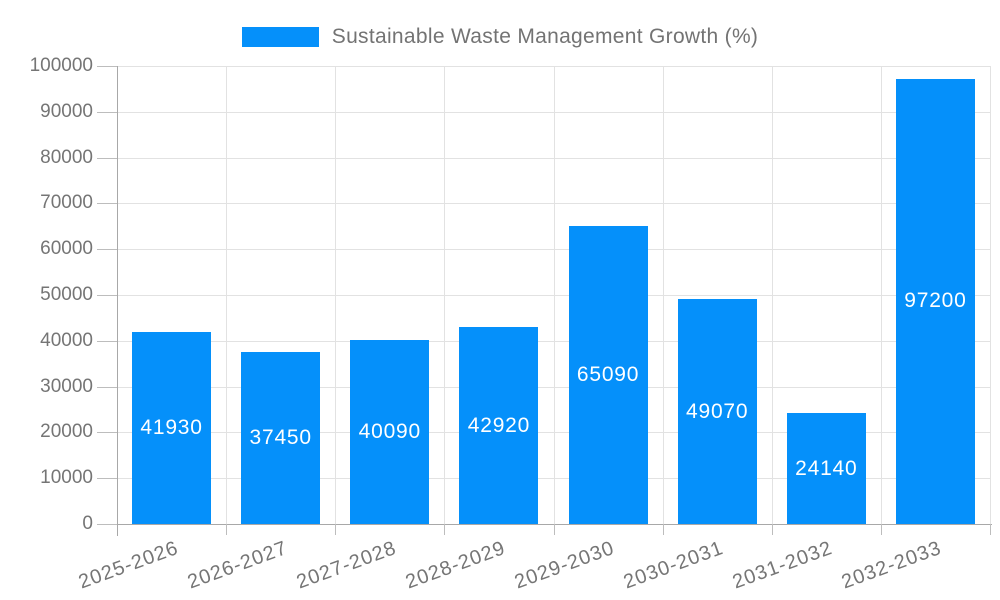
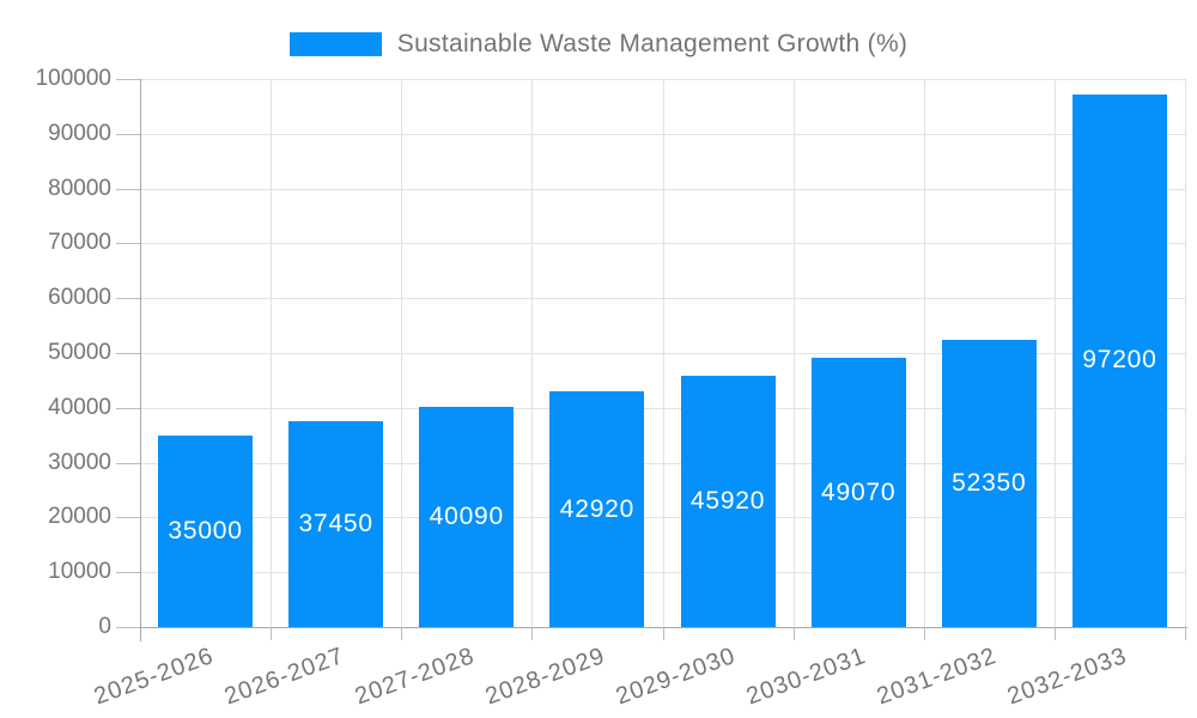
2025-2026: 41930 -> 35000
2029-2030: 65090 -> 45920
2031-2032: 24140 -> 52350
